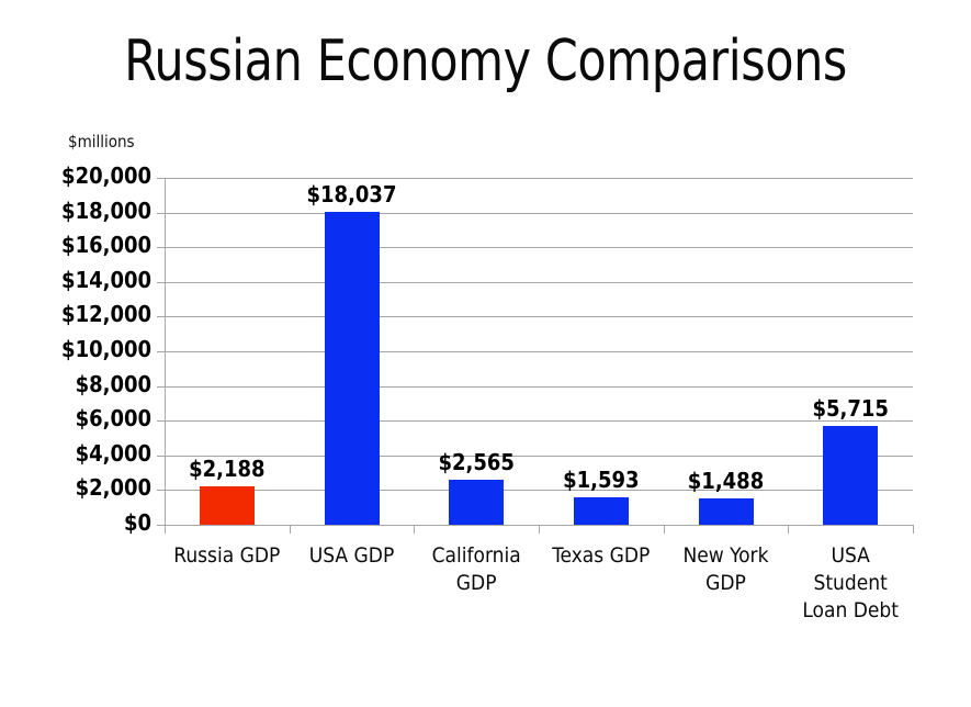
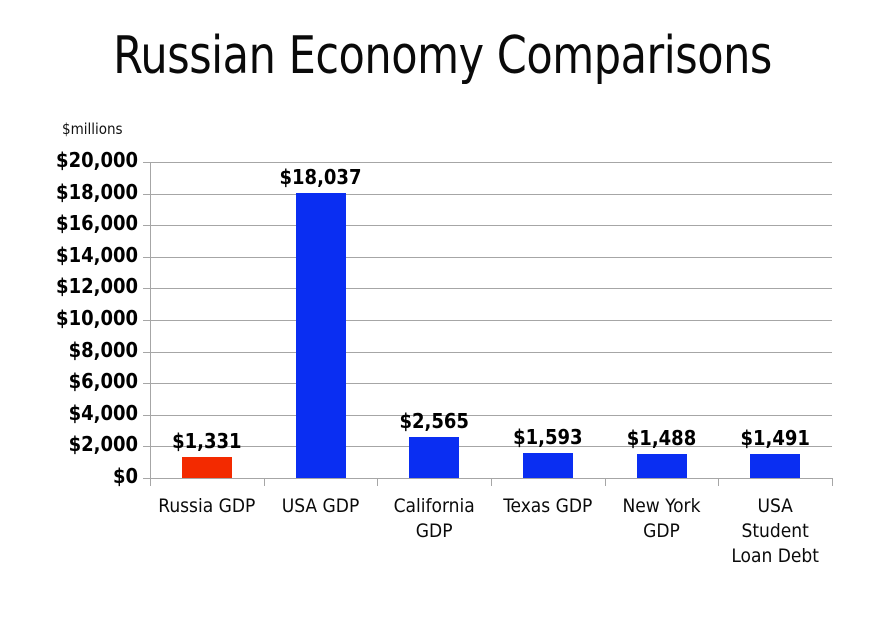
Russia GDP: $2,188 -> $1,331
USA Student Loan Debt: $5,715 -> $1,491
